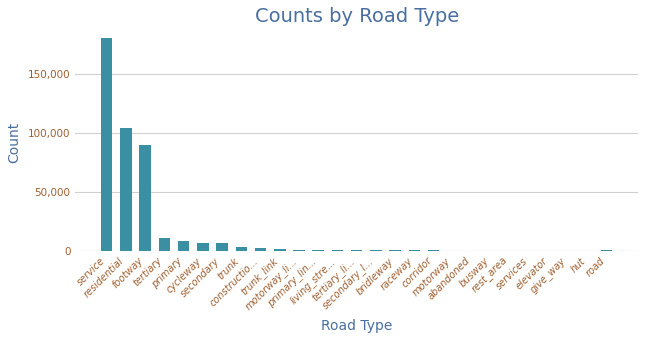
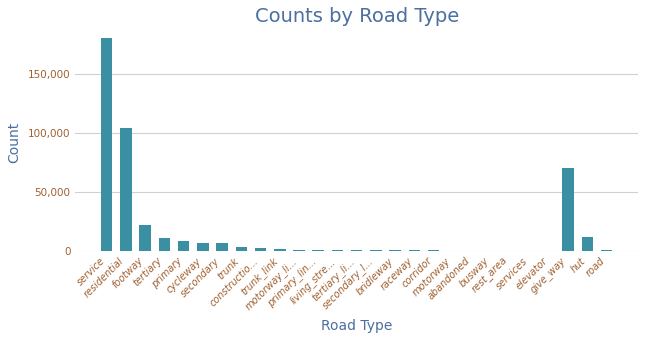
footway: 90,000 -> 22,000
give_way: 0 -> 70,000
hut: 0 -> 12,000
